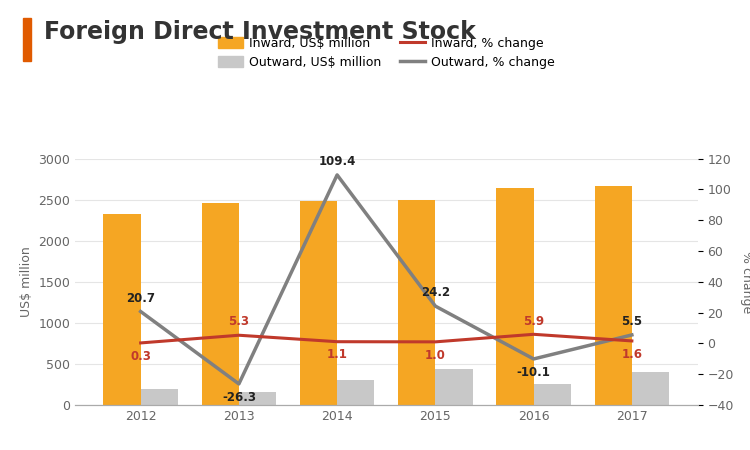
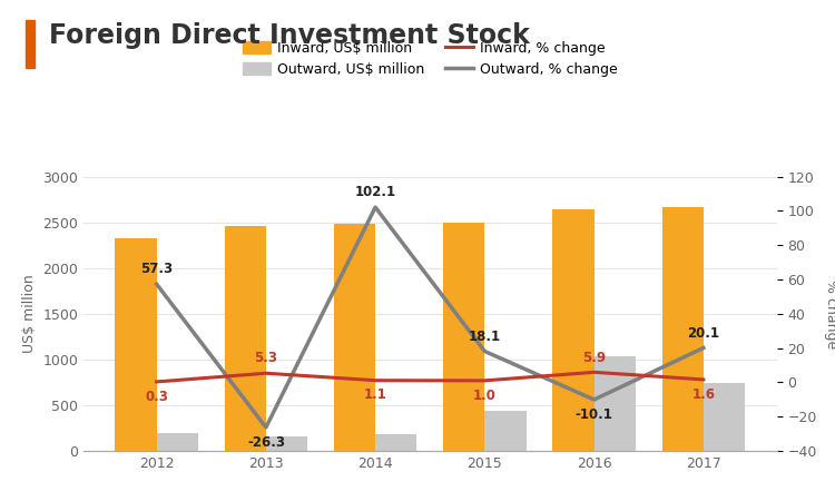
Outward, % change/2012: 20.7 -> 57.3
Outward, % change/2014: 109.4 -> 102.1
Outward, US$ million/2014: 310 -> 180
Outward, % change/2015: 24.2 -> 18.1
Outward, US$ million/2016: 260 -> 1040
Outward, % change/2017: 5.5 -> 20.1
Outward, US$ million/2017: 400 -> 740
